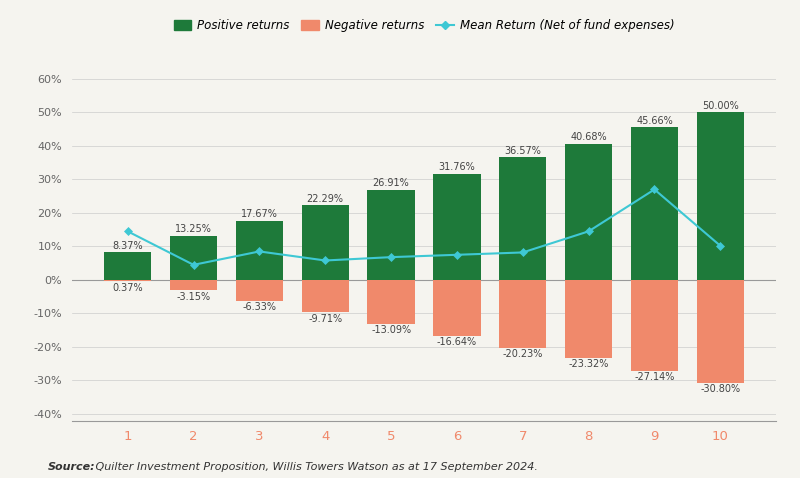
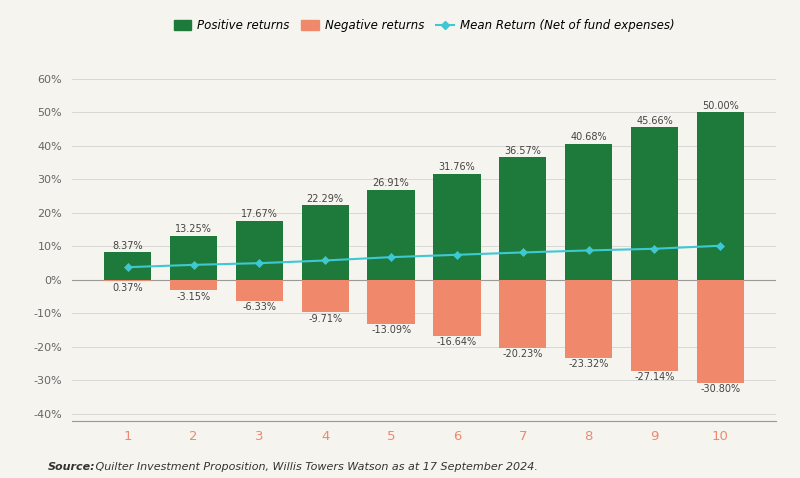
Mean Return (Net of fund expenses)/1: 14.5% -> 3.8%
Mean Return (Net of fund expenses)/3: 8.5% -> 5.0%
Mean Return (Net of fund expenses)/8: 14.5% -> 8.8%
Mean Return (Net of fund expenses)/9: 27.0% -> 9.3%
